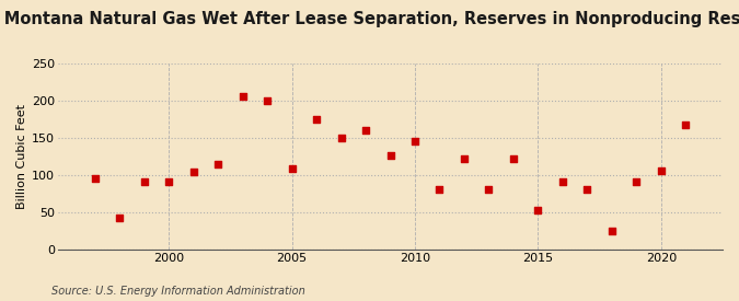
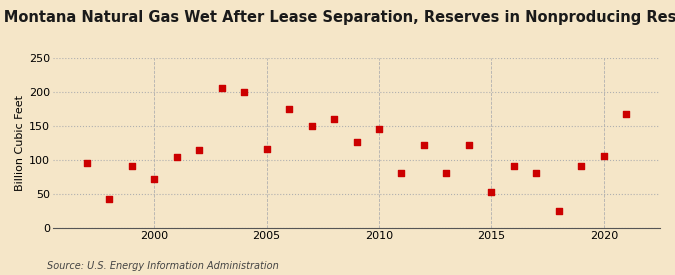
2000: 91 -> 72
2005: 108 -> 116
